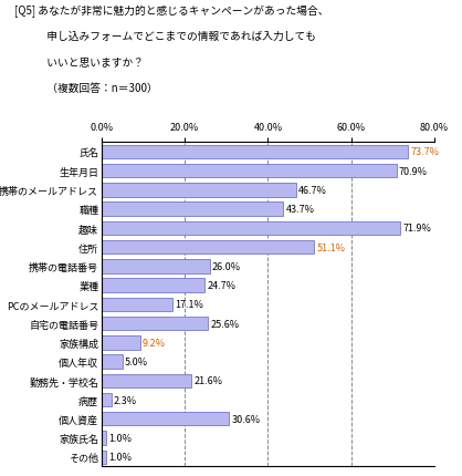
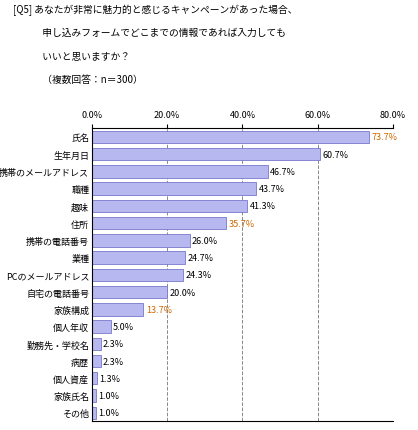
生年月日: 70.9% -> 60.7%
趣味: 71.9% -> 41.3%
住所: 51.1% -> 35.7%
PCのメールアドレス: 17.1% -> 24.3%
自宅の電話番号: 25.6% -> 20.0%
家族構成: 9.2% -> 13.7%
勤務先・学校名: 21.6% -> 2.3%
個人資産: 30.6% -> 1.3%
